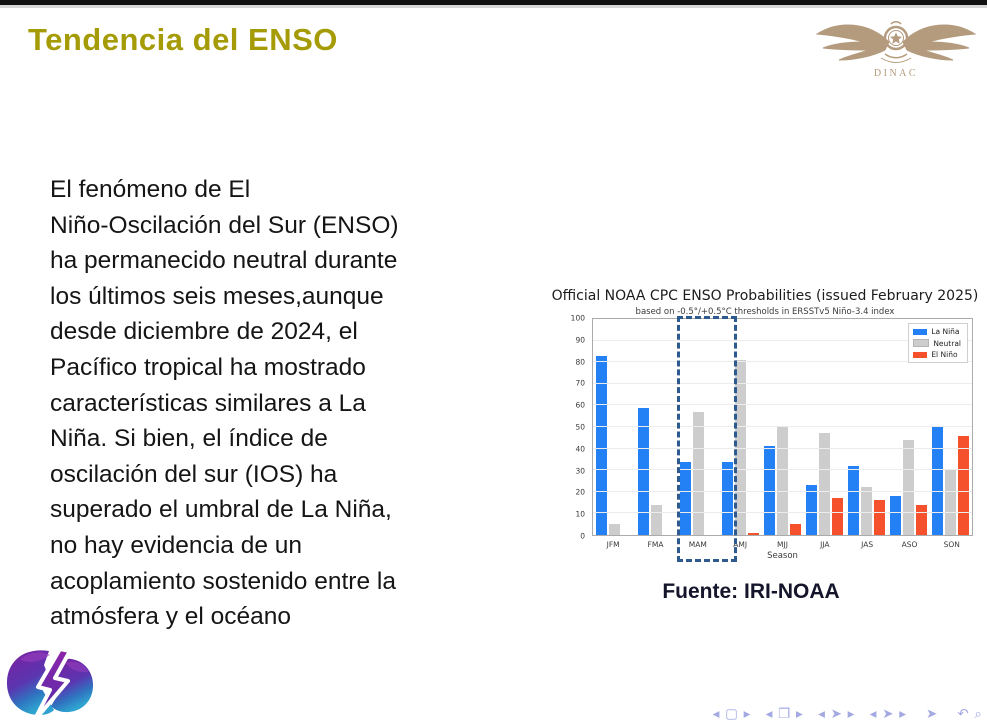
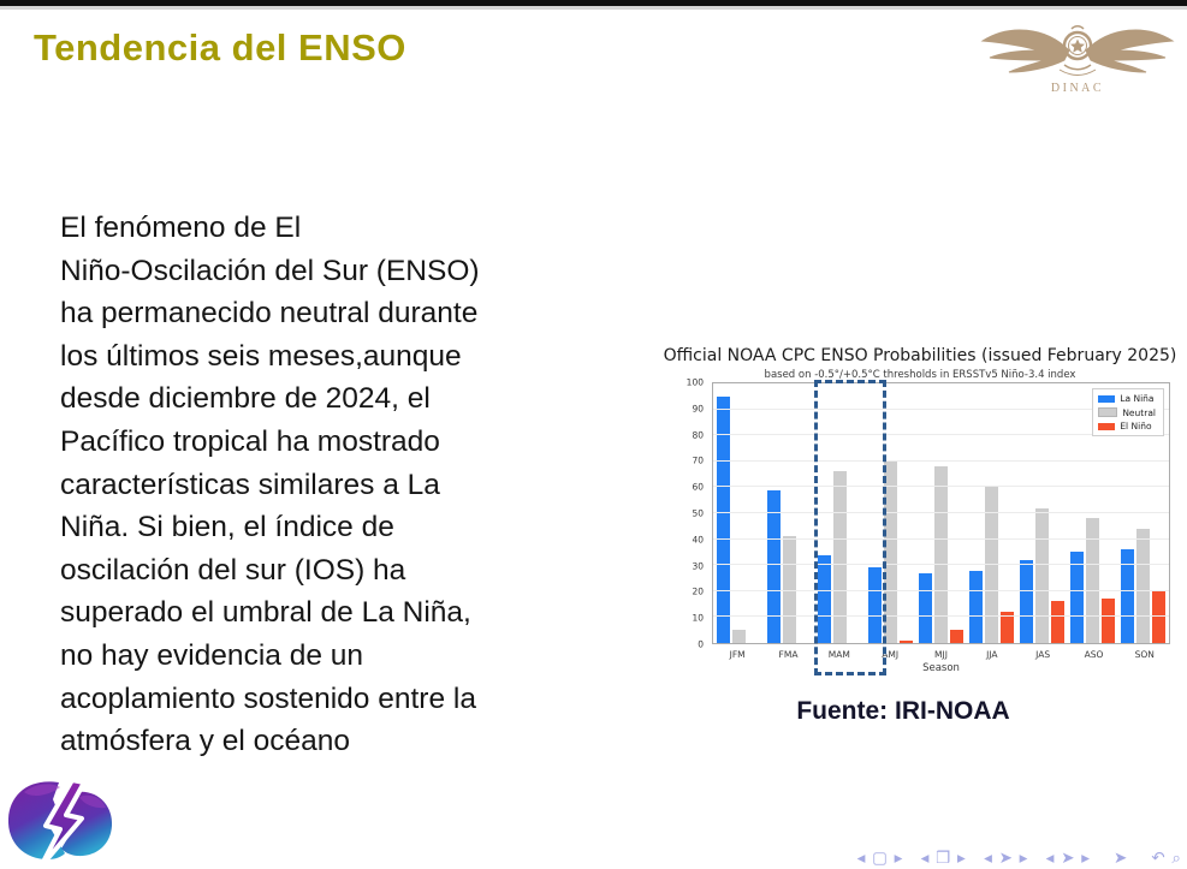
La Niña/JFM: 83 -> 95
Neutral/FMA: 14 -> 41
Neutral/MAM: 57 -> 66
La Niña/AMJ: 34 -> 29
Neutral/AMJ: 81 -> 70
La Niña/MJJ: 41 -> 27
Neutral/MJJ: 50 -> 68
La Niña/JJA: 23 -> 28
Neutral/JJA: 47 -> 60
El Niño/JJA: 17 -> 12
Neutral/JAS: 22 -> 52
La Niña/ASO: 18 -> 35
Neutral/ASO: 44 -> 48
El Niño/ASO: 14 -> 17
La Niña/SON: 50 -> 36
Neutral/SON: 30 -> 44
El Niño/SON: 46 -> 20
